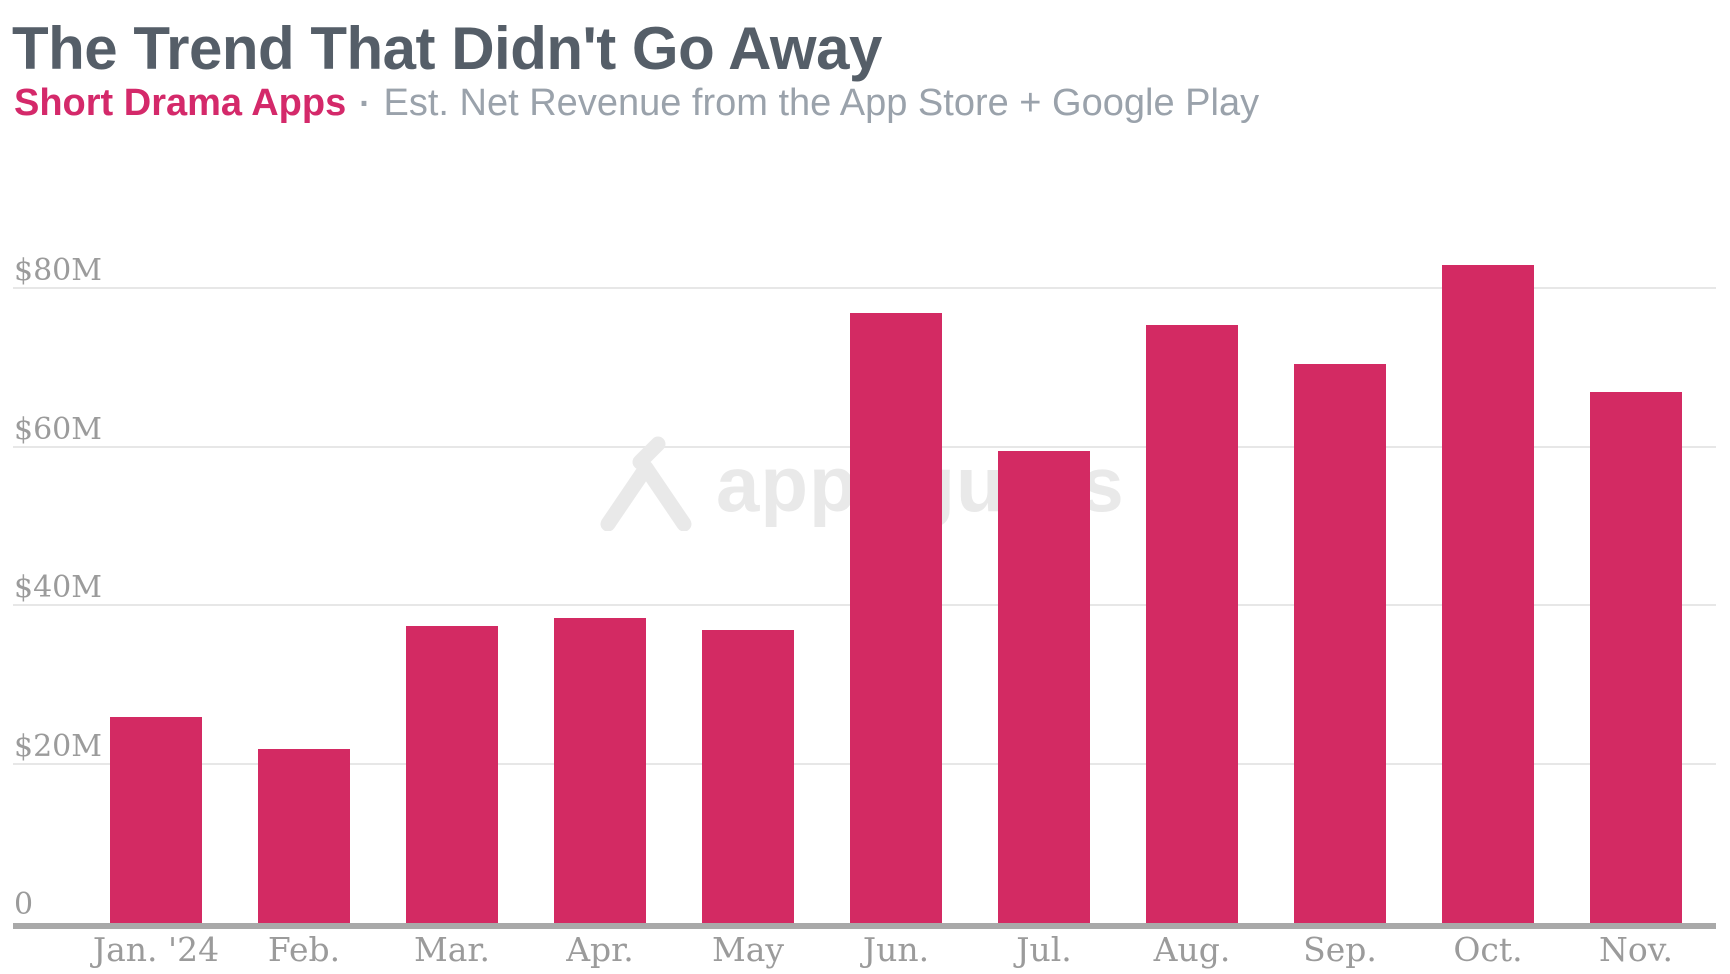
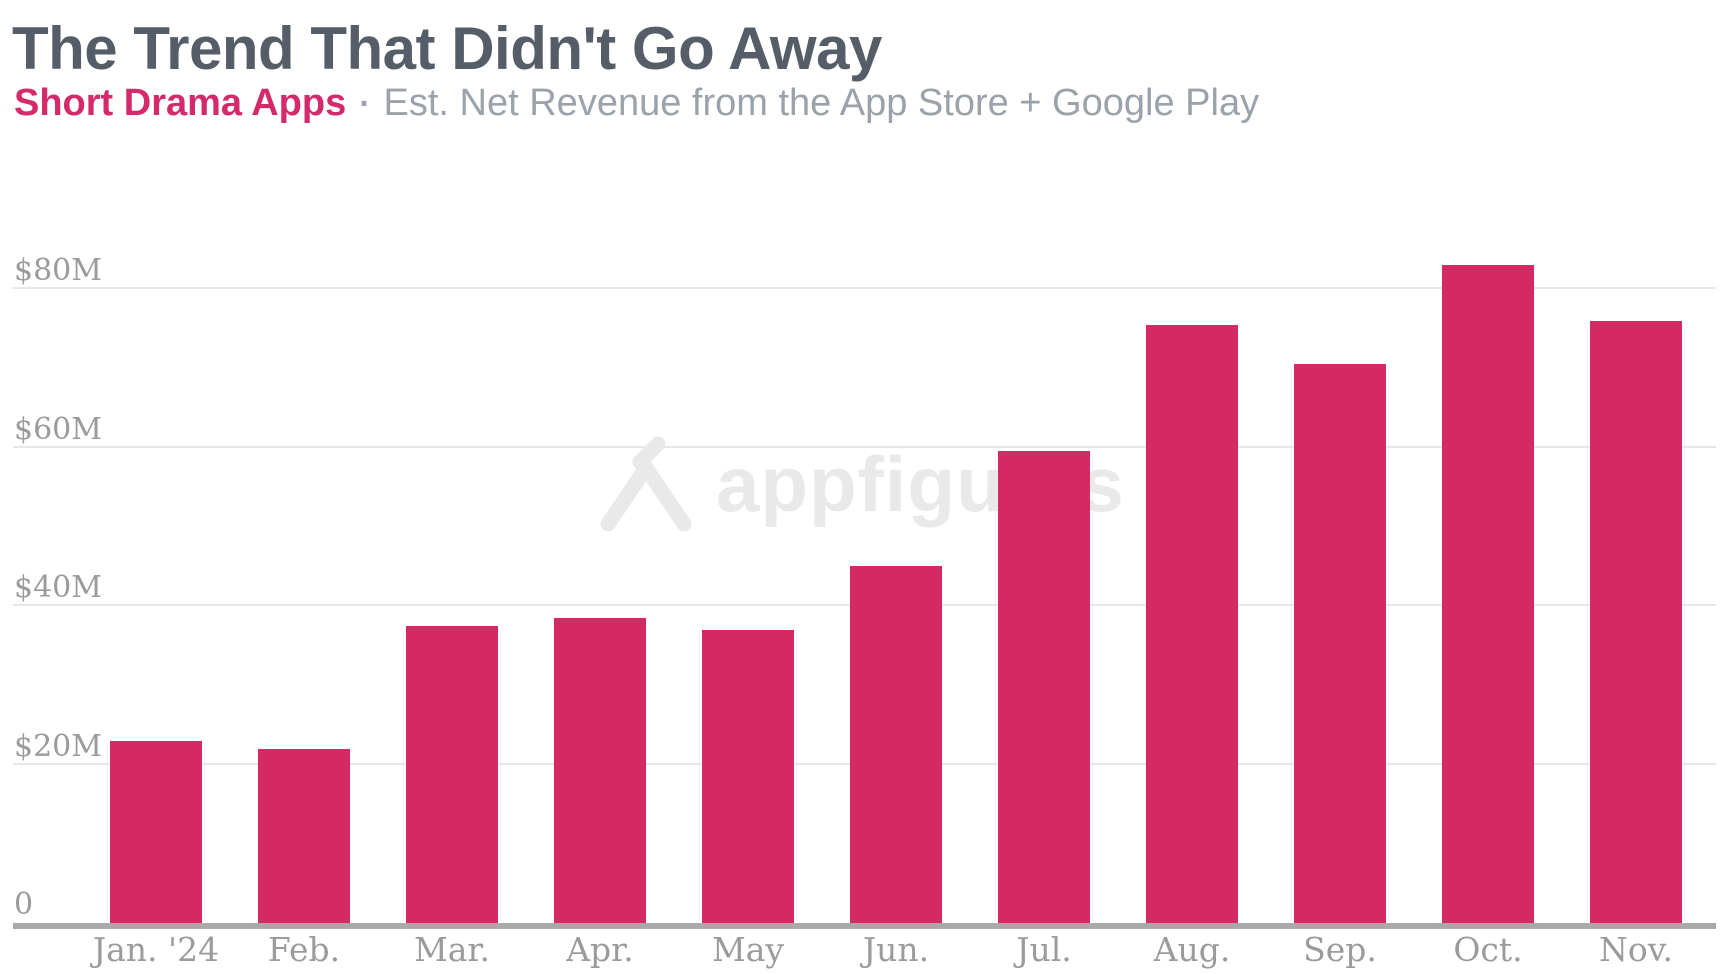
Jan. '24: $26M -> $23M
Jun.: $77M -> $45M
Nov.: $67M -> $76M
